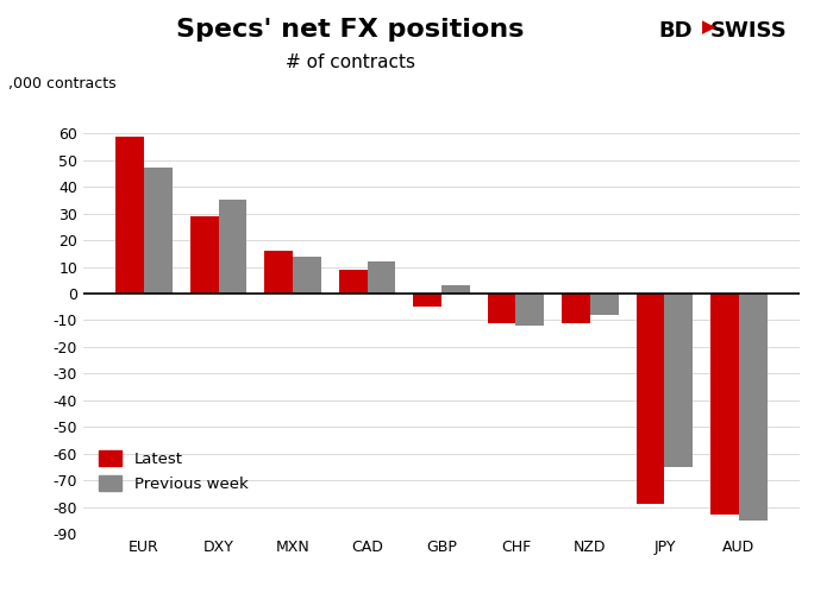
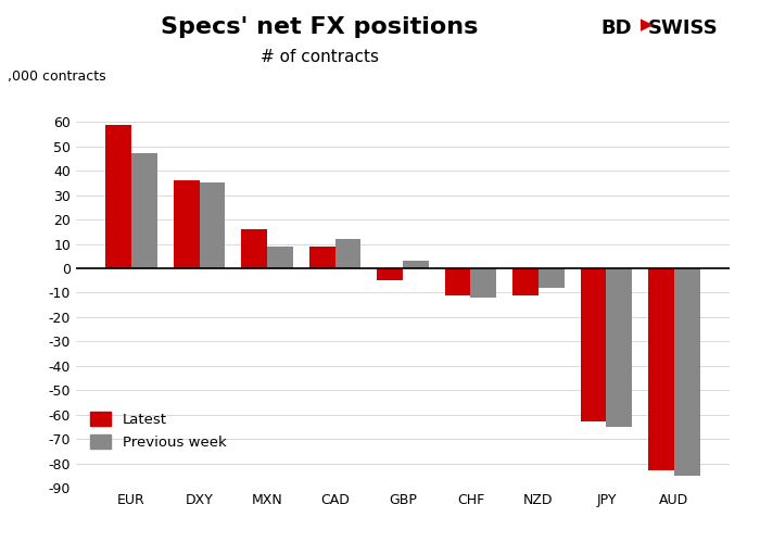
Latest/DXY: 29 -> 36
Previous week/MXN: 14 -> 9
Latest/JPY: -79 -> -63
